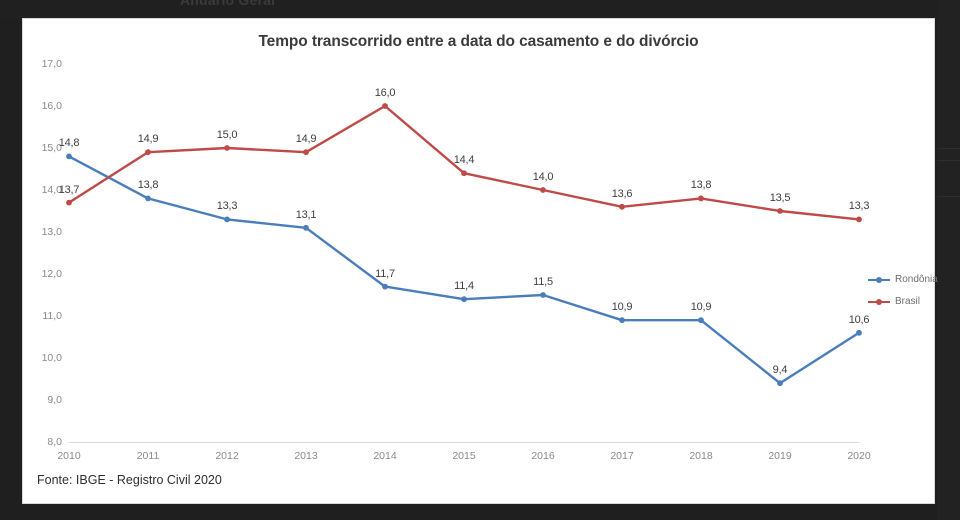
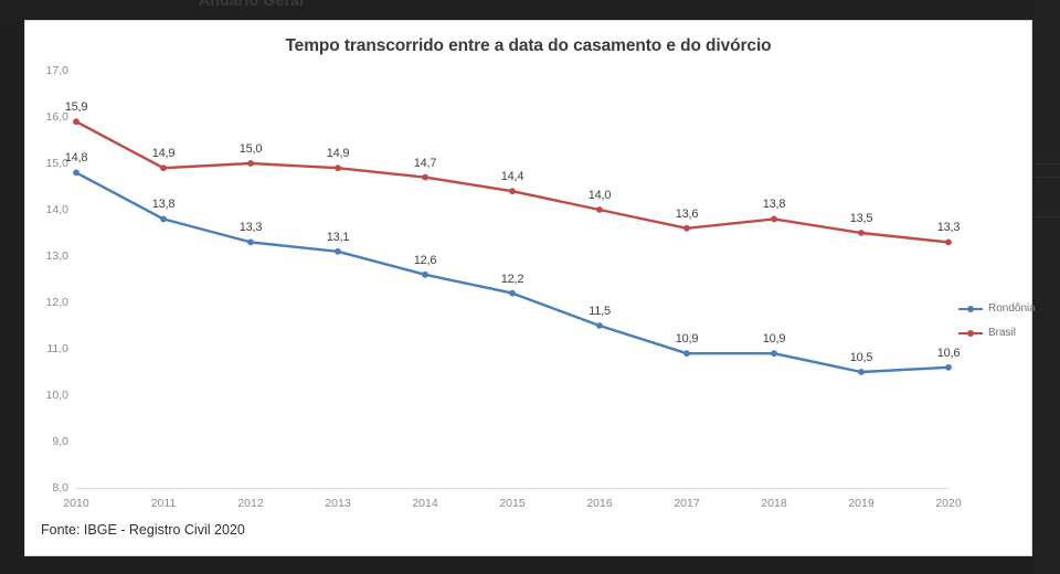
Brasil/2010: 13,7 -> 15,9
Rondônia/2014: 11,7 -> 12,6
Brasil/2014: 16,0 -> 14,7
Rondônia/2015: 11,4 -> 12,2
Rondônia/2019: 9,4 -> 10,5
